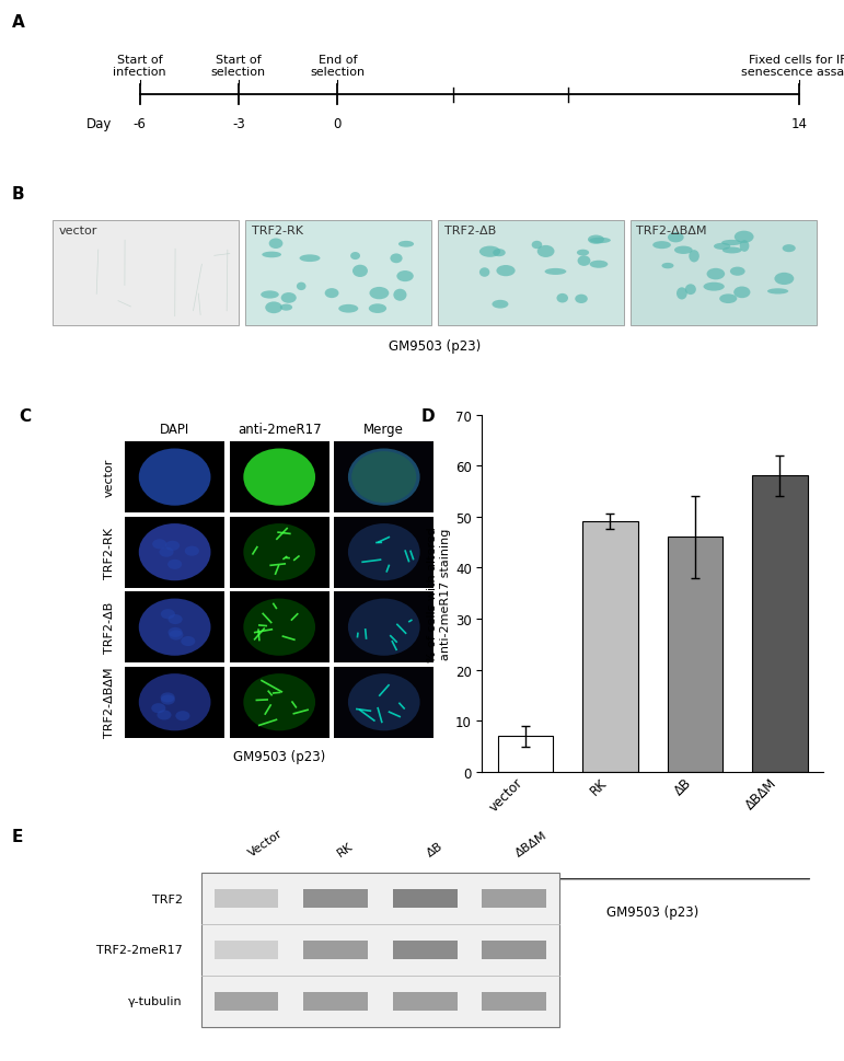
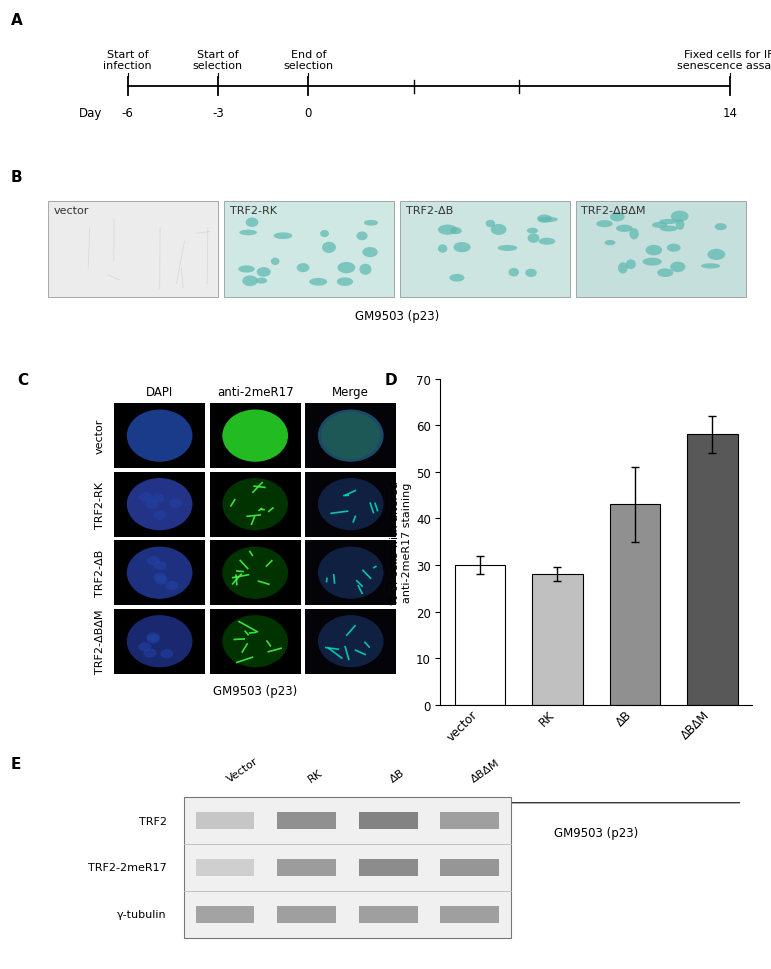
vector: 7 -> 30
RK: 49 -> 28
ΔB: 46 -> 43
